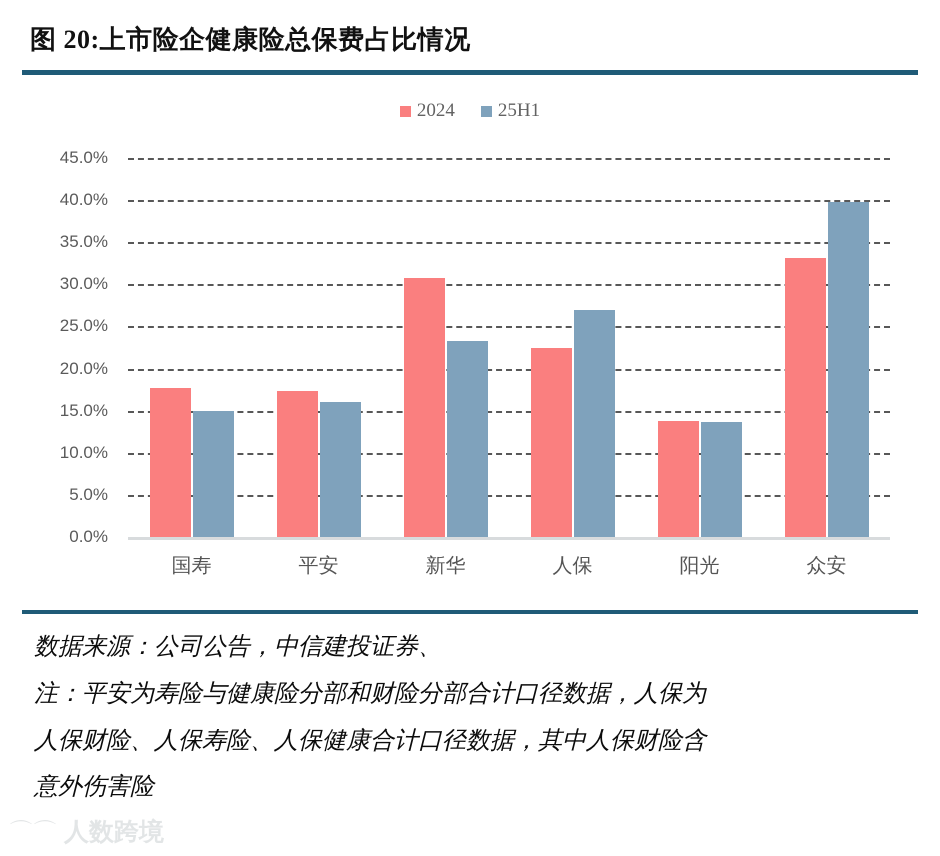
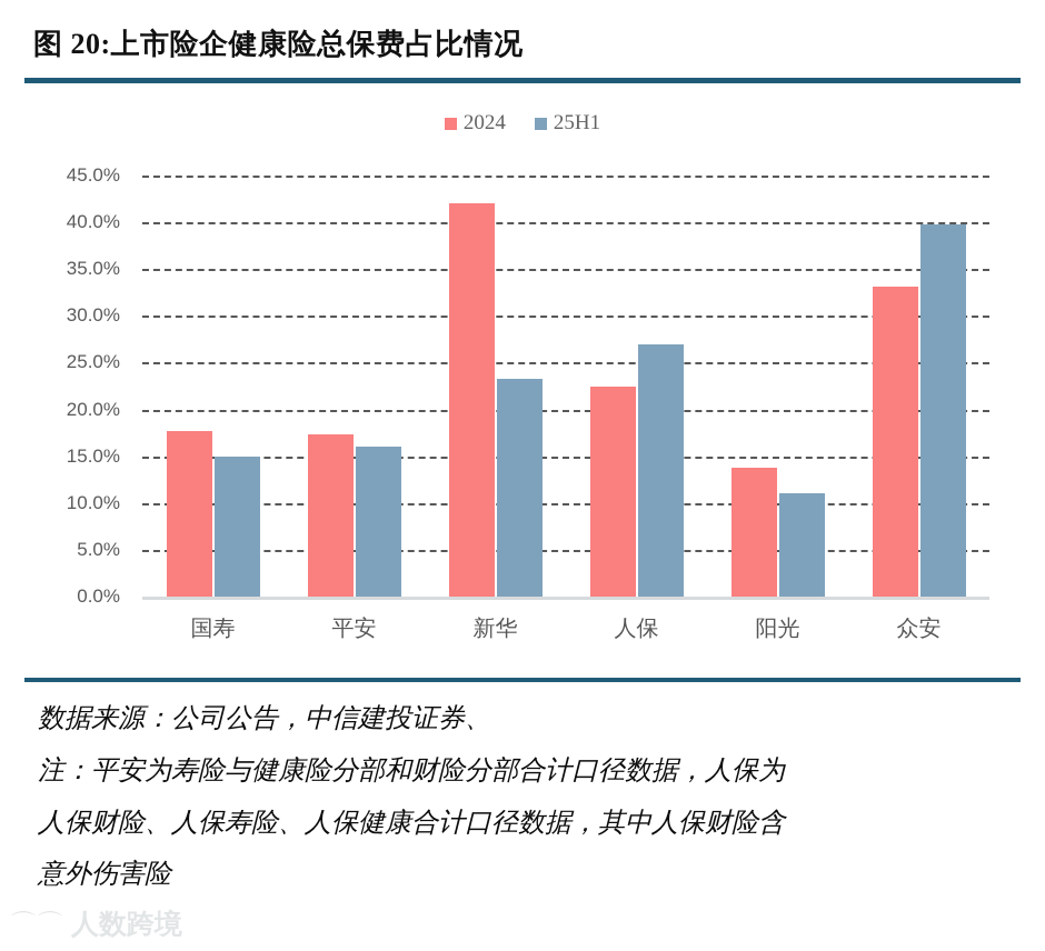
2024/新华: 31% -> 42%
25H1/阳光: 14% -> 11%
